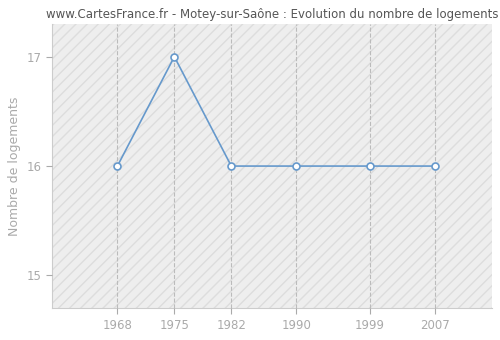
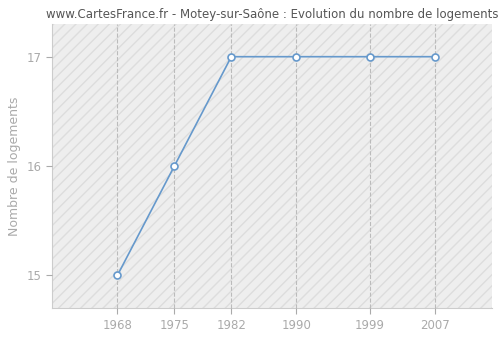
1968: 16 -> 15
1975: 17 -> 16
1982: 16 -> 17
1990: 16 -> 17
1999: 16 -> 17
2007: 16 -> 17
